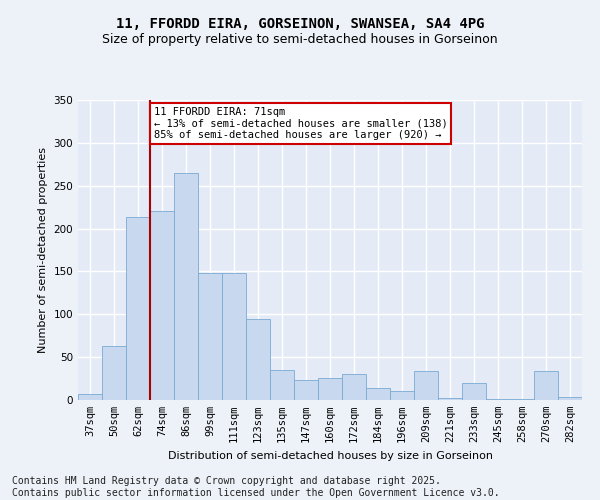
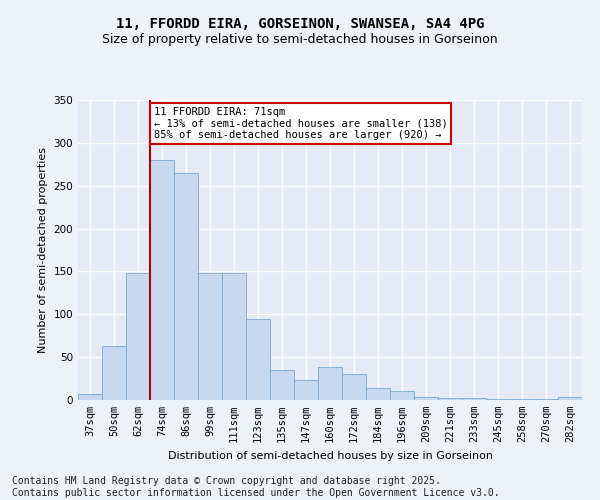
62sqm: 214 -> 148
74sqm: 220 -> 280
160sqm: 26 -> 38
209sqm: 34 -> 4
233sqm: 20 -> 2
270sqm: 34 -> 1
